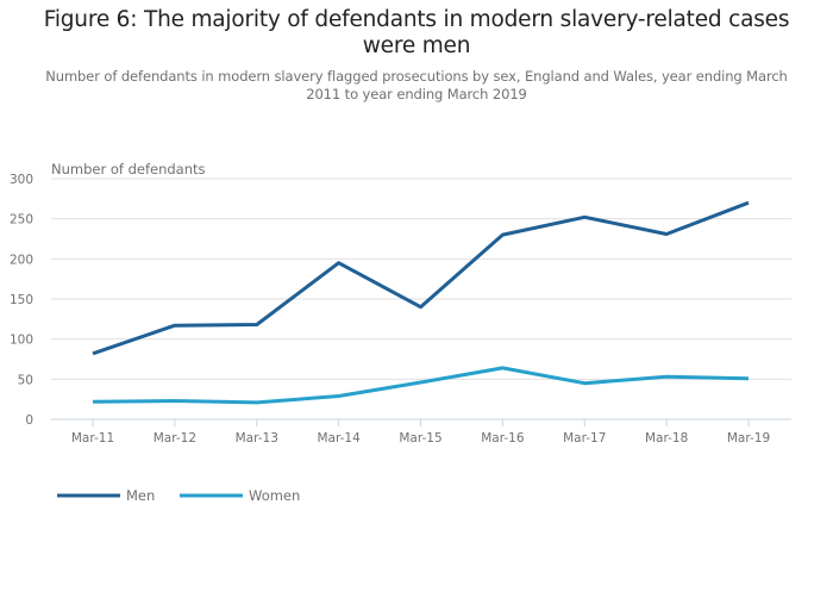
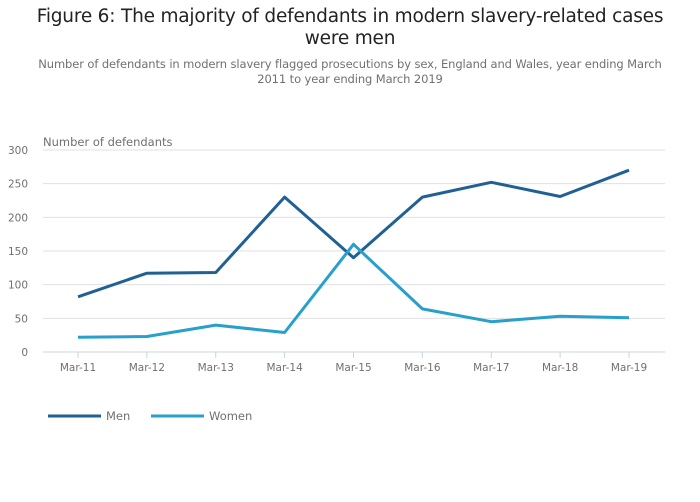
Women/Mar-13: 20 -> 40
Men/Mar-14: 200 -> 230
Women/Mar-15: 50 -> 160
